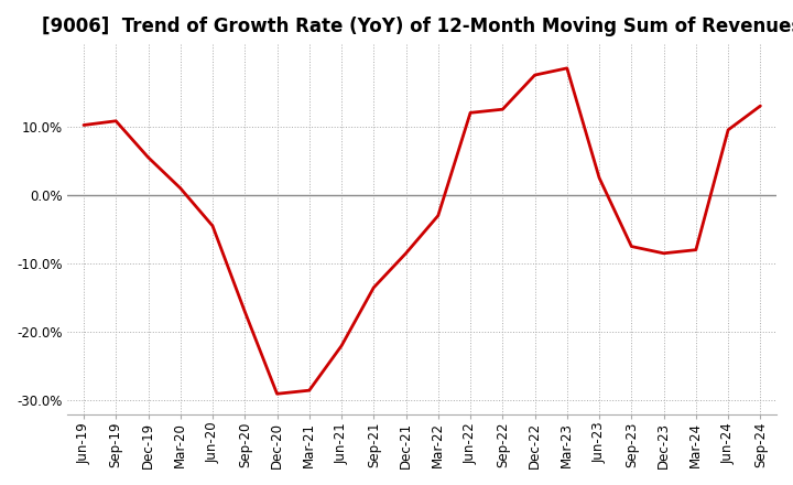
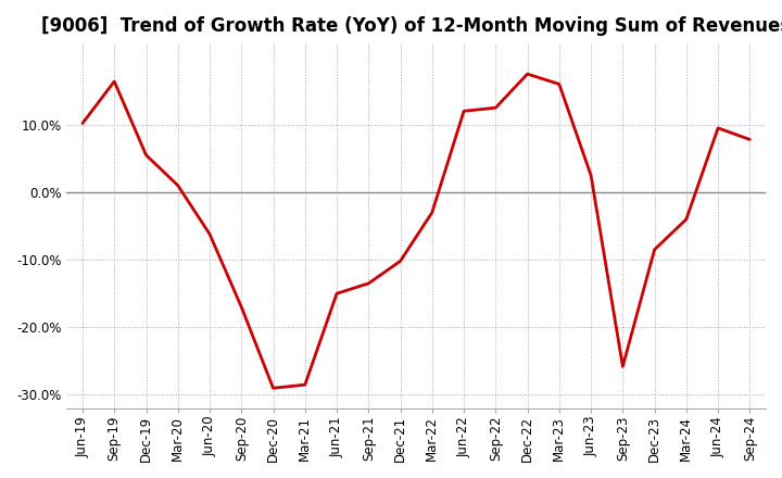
Sep-19: 10.8% -> 16.4%
Jun-20: -4.5% -> -6.2%
Jun-21: -22.0% -> -15.0%
Dec-21: -8.5% -> -10.2%
Mar-23: 18.5% -> 16.0%
Sep-23: -7.5% -> -25.8%
Mar-24: -8.0% -> -4.0%
Sep-24: 13.0% -> 7.8%
